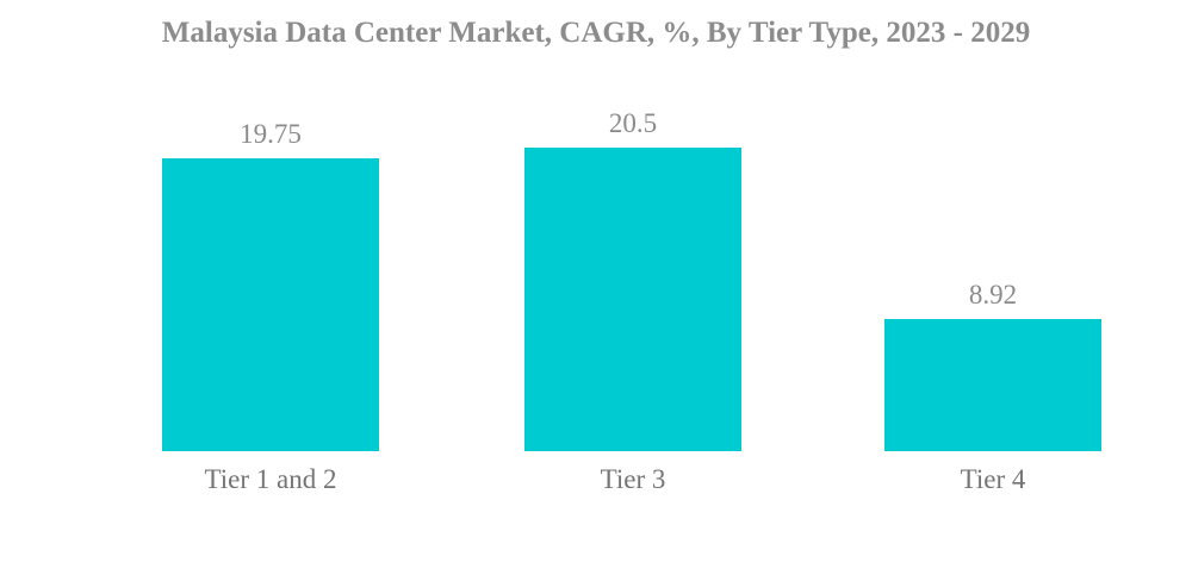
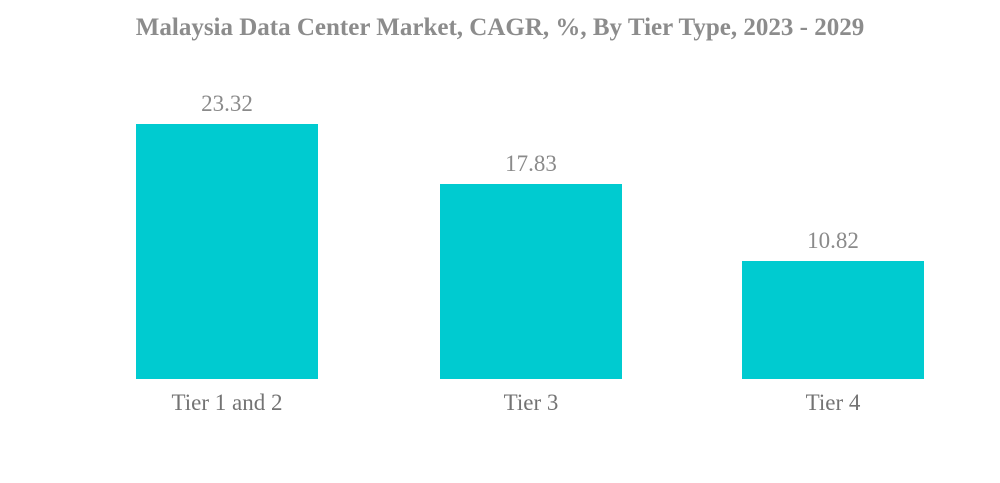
Tier 1 and 2: 19.75 -> 23.32
Tier 3: 20.5 -> 17.83
Tier 4: 8.92 -> 10.82
